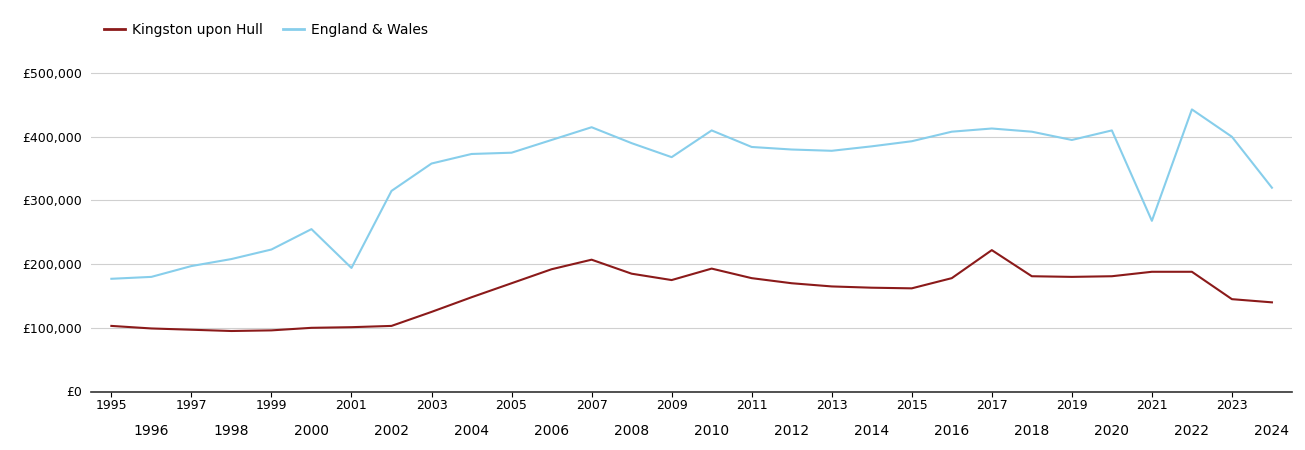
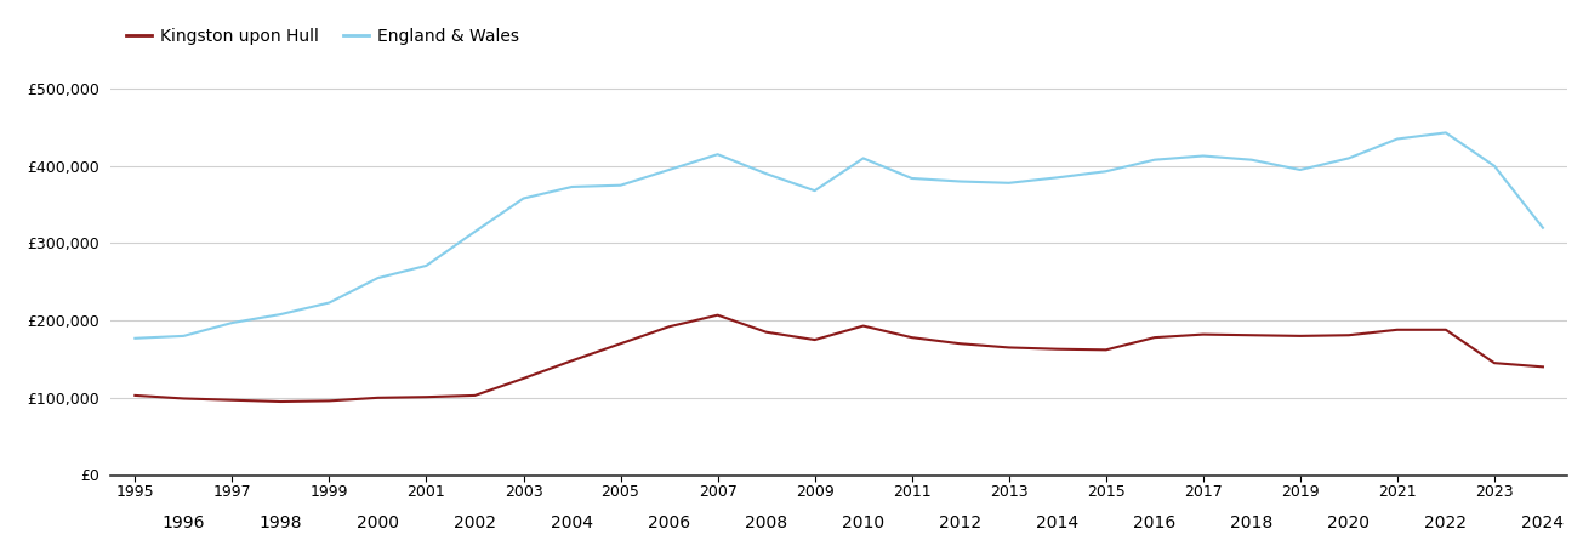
England & Wales/2001: £194,000 -> £271,000
Kingston upon Hull/2017: £222,000 -> £182,000
England & Wales/2021: £268,000 -> £435,000
